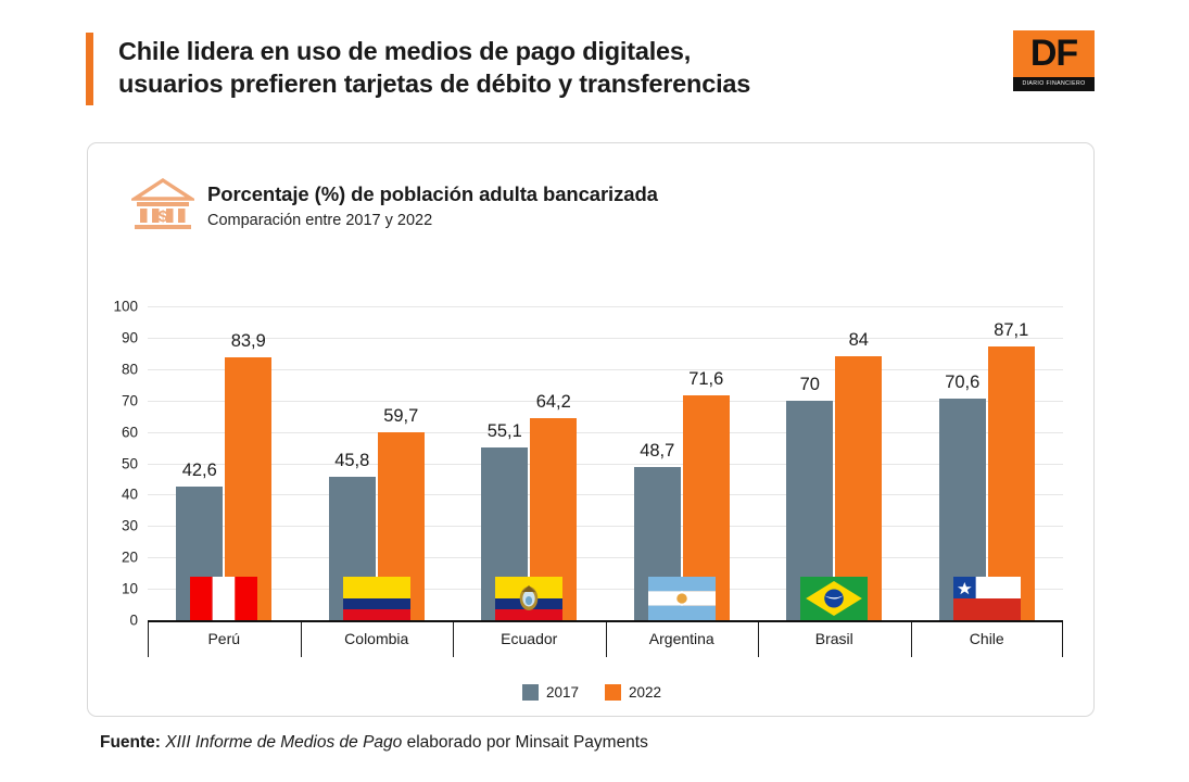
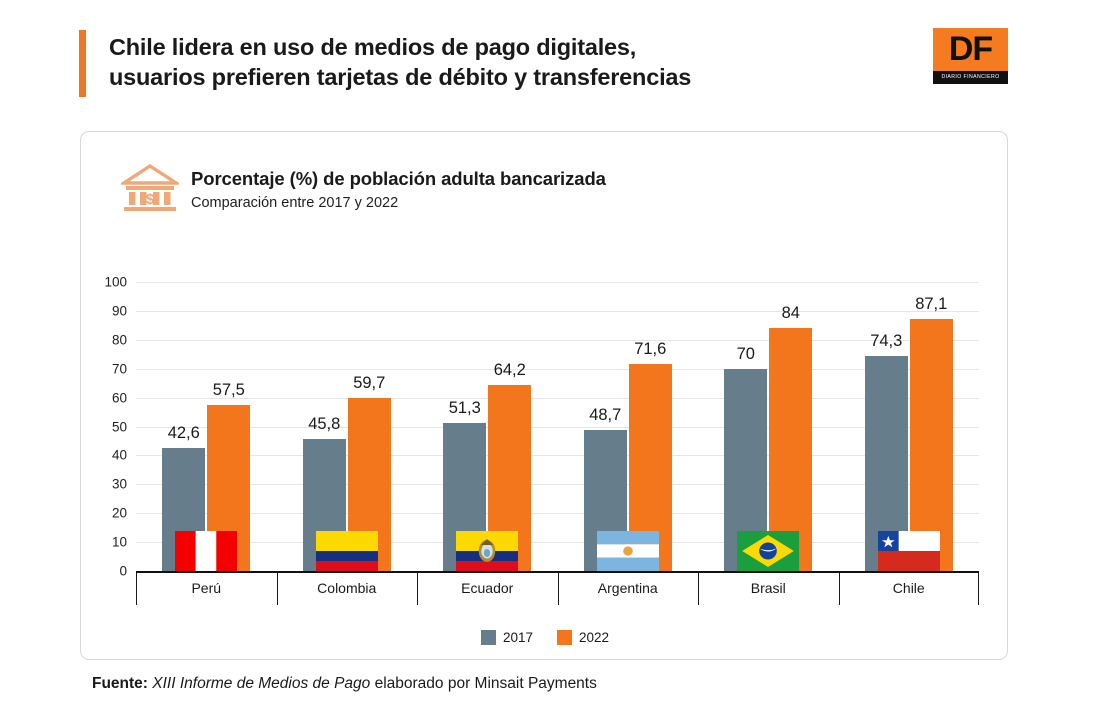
2022/Perú: 83,9 -> 57,5
2017/Ecuador: 55,1 -> 51,3
2017/Chile: 70,6 -> 74,3
